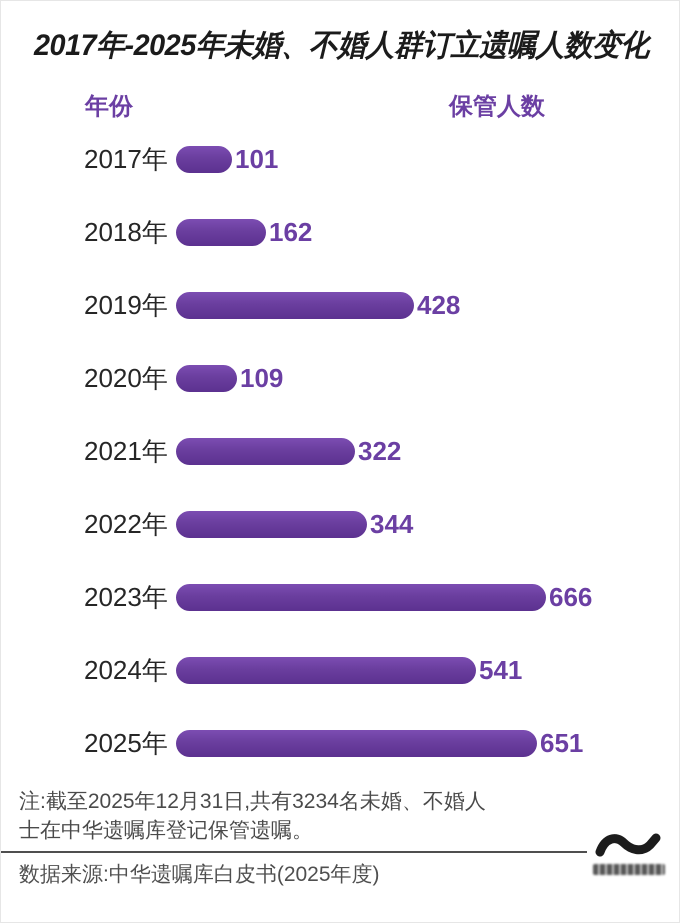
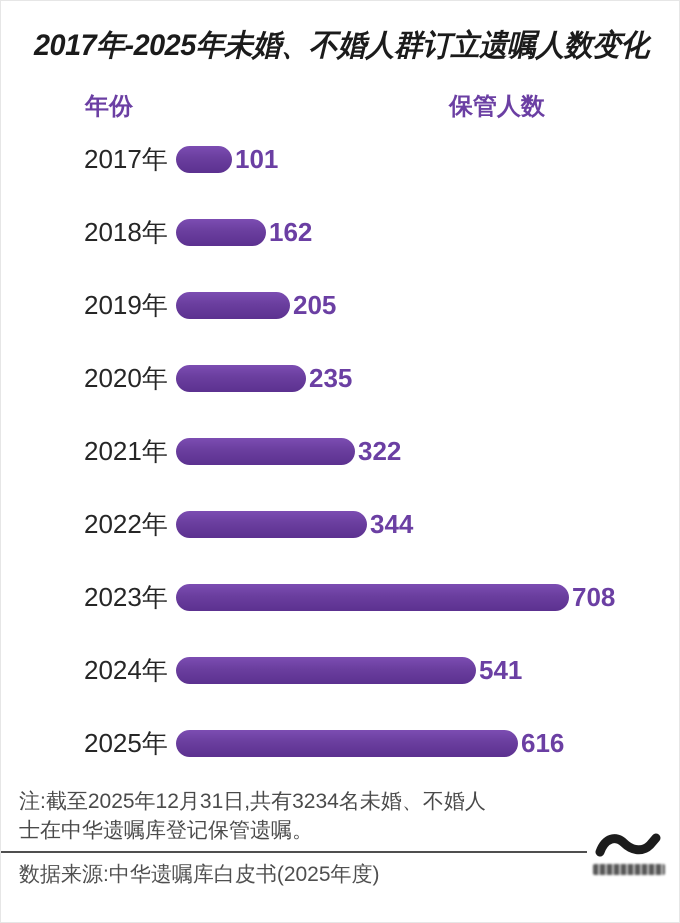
2019年: 428 -> 205
2020年: 109 -> 235
2023年: 666 -> 708
2025年: 651 -> 616
